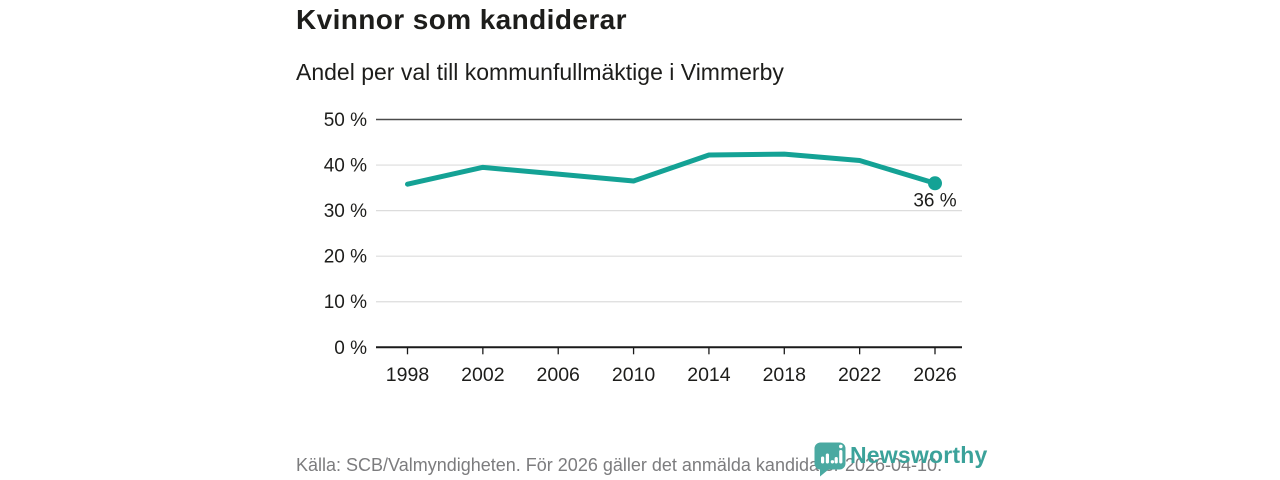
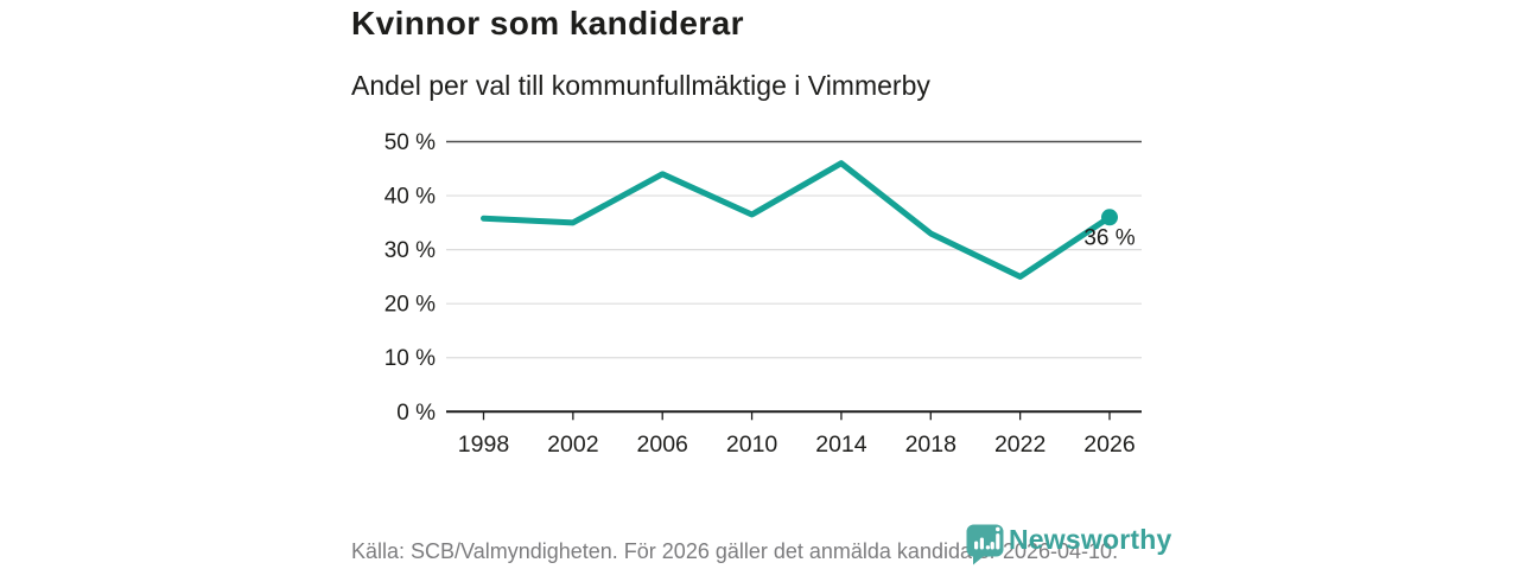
2002: 40% -> 35%
2006: 38% -> 44%
2014: 42% -> 46%
2018: 42% -> 33%
2022: 41% -> 25%
